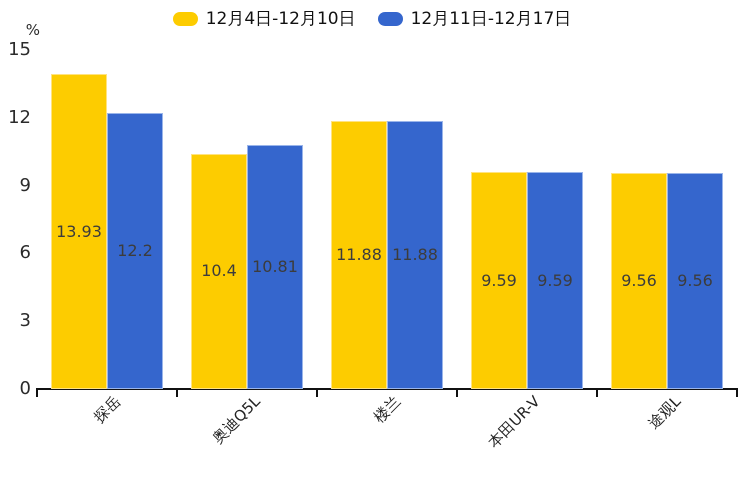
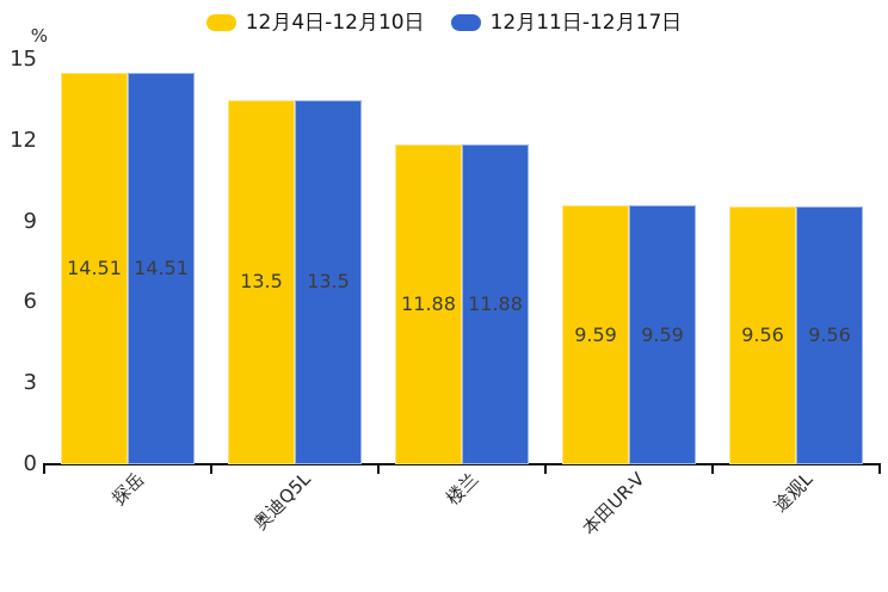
12月4日-12月10日/探岳: 13.93 -> 14.51
12月11日-12月17日/探岳: 12.2 -> 14.51
12月4日-12月10日/奥迪Q5L: 10.4 -> 13.5
12月11日-12月17日/奥迪Q5L: 10.81 -> 13.5
